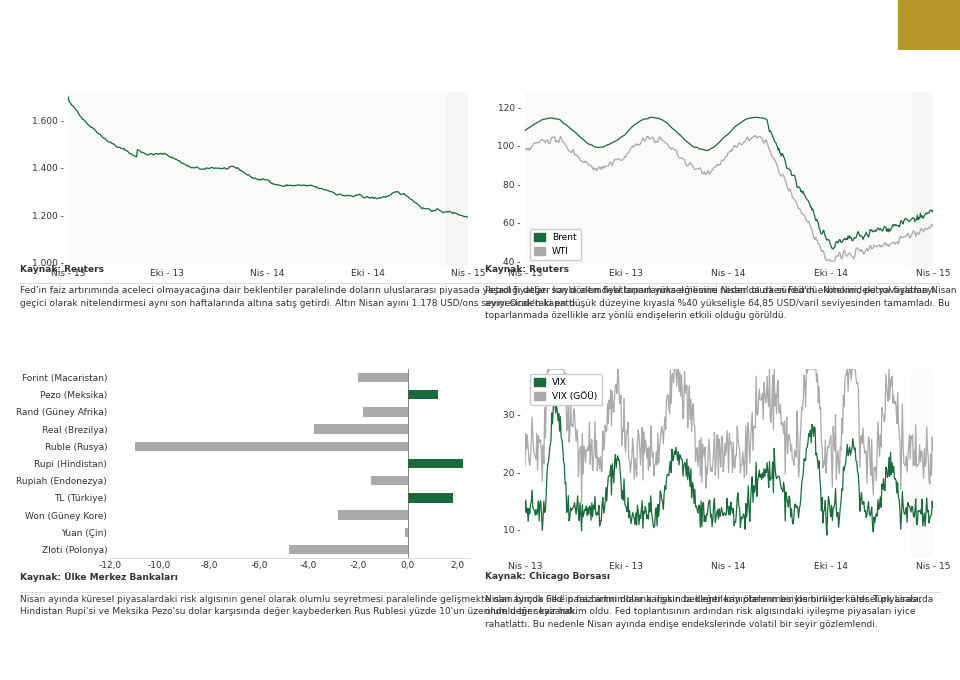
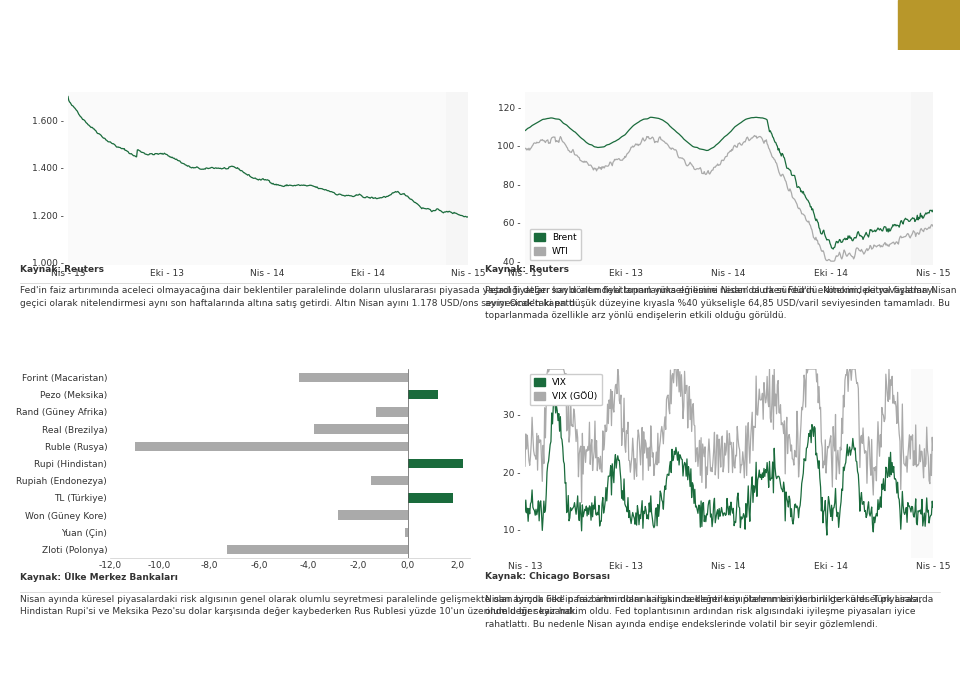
Forint (Macaristan): -2,0 -> -4,4
Rand (Güney Afrika): -1,8 -> -1,3
Zloti (Polonya): -4,8 -> -7,3
